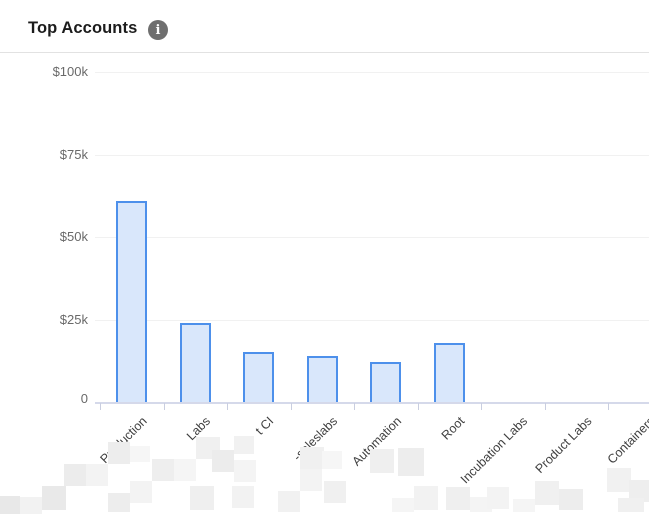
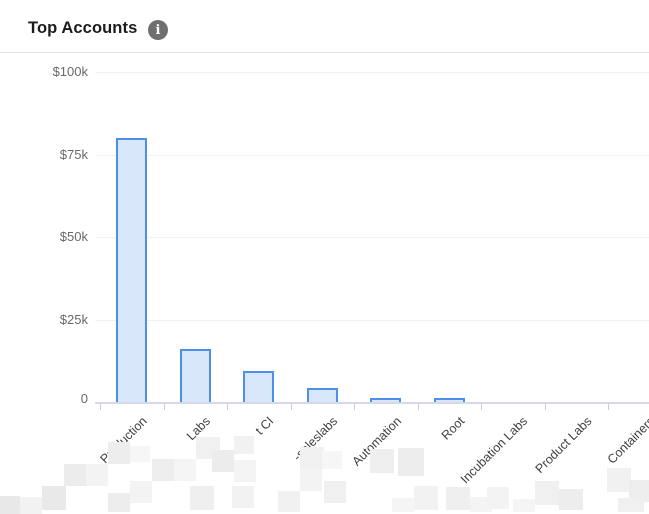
Production: $61k -> $80k
Labs: $24k -> $16k
t CI: $15k -> $10k
-saleslabs: $14k -> $4k
Automation: $12k -> $1k
Root: $18k -> $1k
